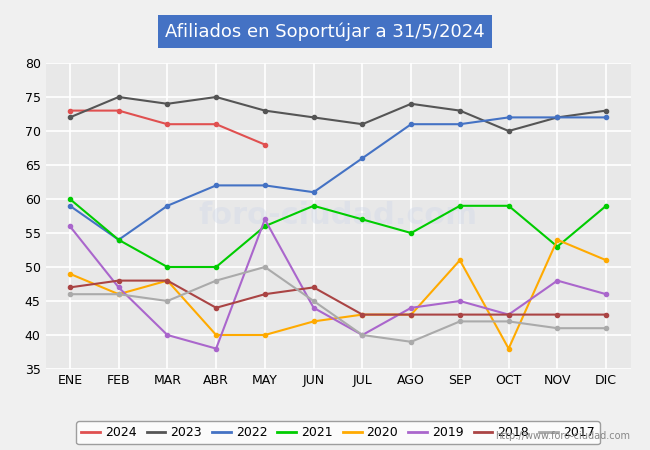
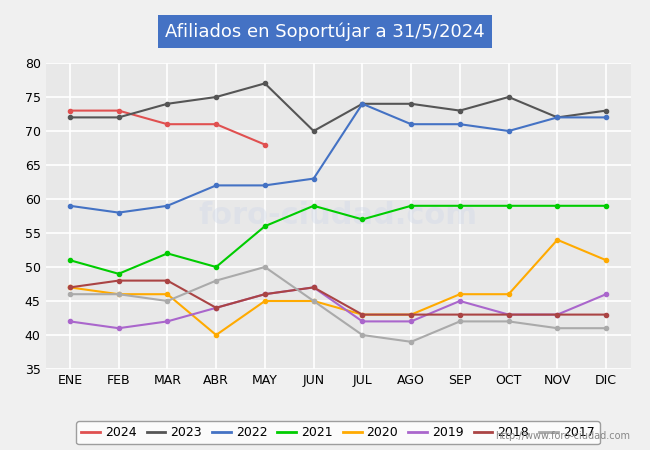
2021/ENE: 60 -> 51
2020/ENE: 49 -> 47
2019/ENE: 56 -> 42
2023/FEB: 75 -> 72
2022/FEB: 54 -> 58
2021/FEB: 54 -> 49
2019/FEB: 47 -> 41
2021/MAR: 50 -> 52
2020/MAR: 48 -> 46
2019/MAR: 40 -> 42
2019/ABR: 38 -> 44
2023/MAY: 73 -> 77
2020/MAY: 40 -> 45
2019/MAY: 57 -> 46
2023/JUN: 72 -> 70
2022/JUN: 61 -> 63
2020/JUN: 42 -> 45
2019/JUN: 44 -> 47
2023/JUL: 71 -> 74
2022/JUL: 66 -> 74
2019/JUL: 40 -> 42
2021/AGO: 55 -> 59
2019/AGO: 44 -> 42
2020/SEP: 51 -> 46
2023/OCT: 70 -> 75
2022/OCT: 72 -> 70
2020/OCT: 38 -> 46
2021/NOV: 53 -> 59
2019/NOV: 48 -> 43
